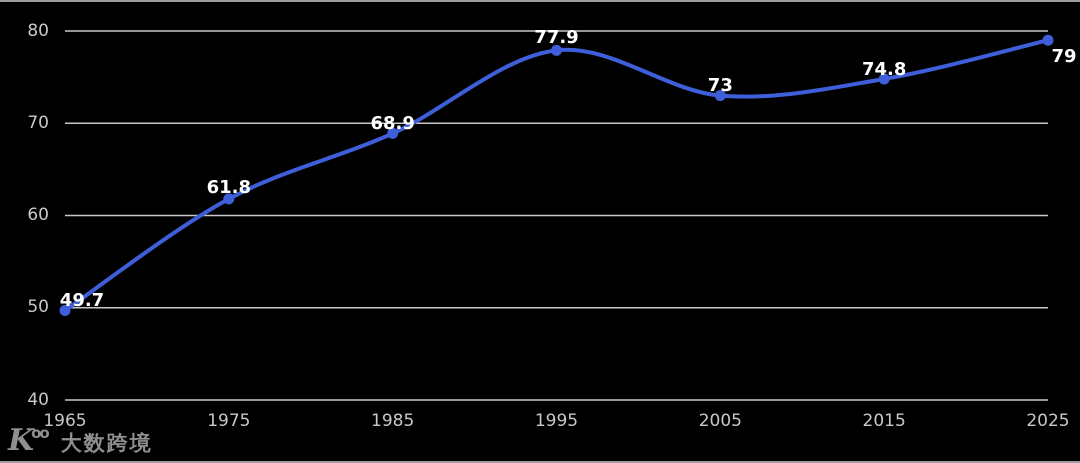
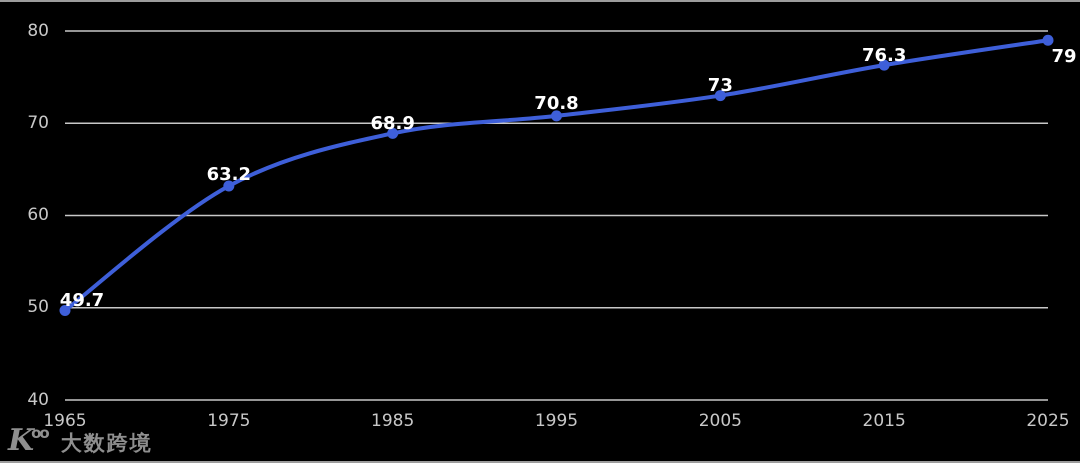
1975: 61.8 -> 63.2
1995: 77.9 -> 70.8
2015: 74.8 -> 76.3
